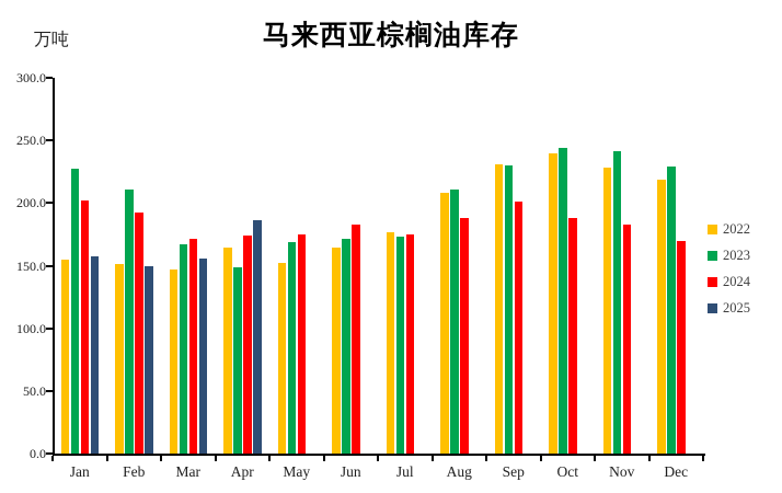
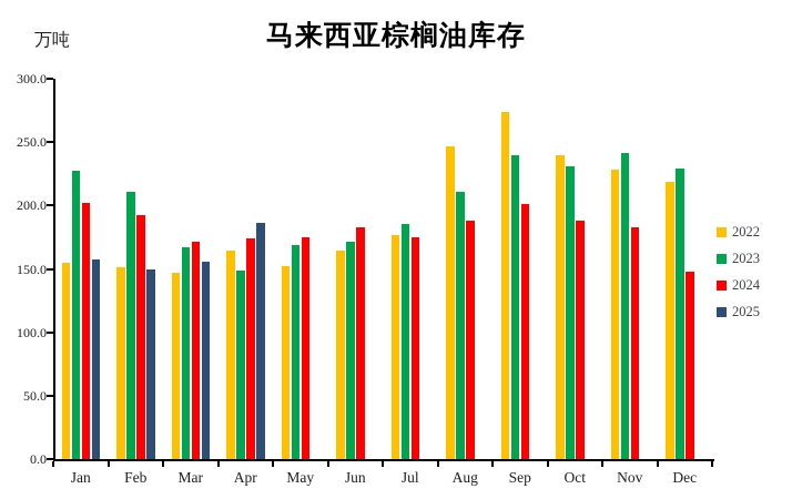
2023/Jul: 173 -> 185
2022/Aug: 208 -> 247
2022/Sep: 231 -> 274
2023/Sep: 230 -> 240
2023/Oct: 244 -> 231
2024/Dec: 170 -> 148
